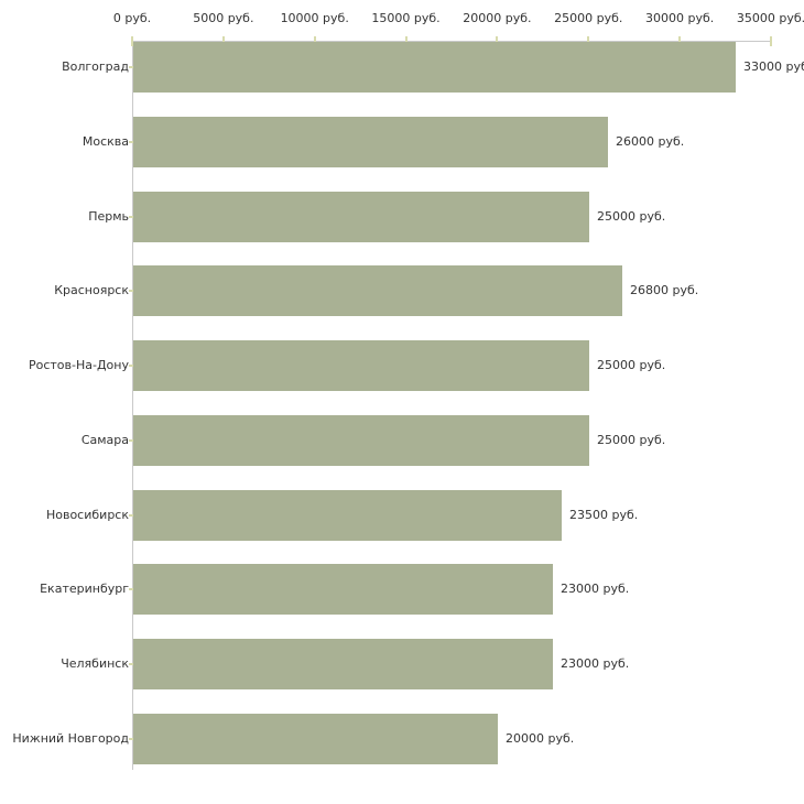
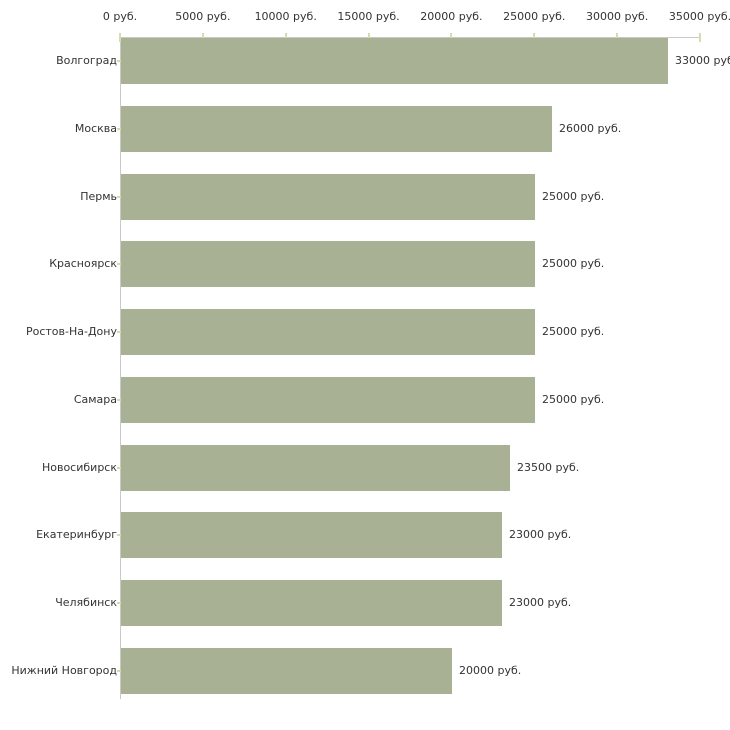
Красноярск: 26800 -> 25000
